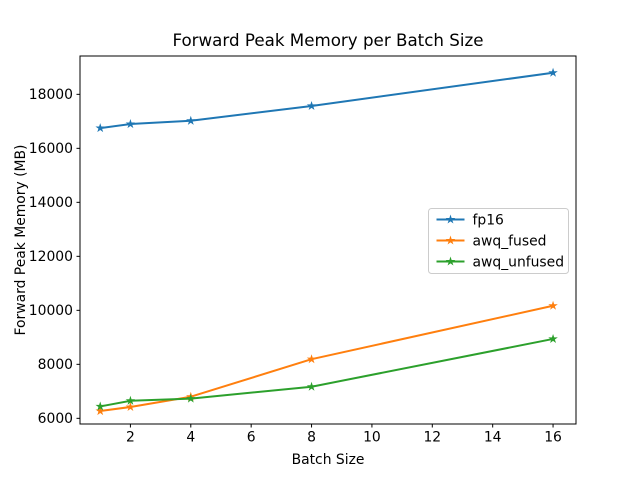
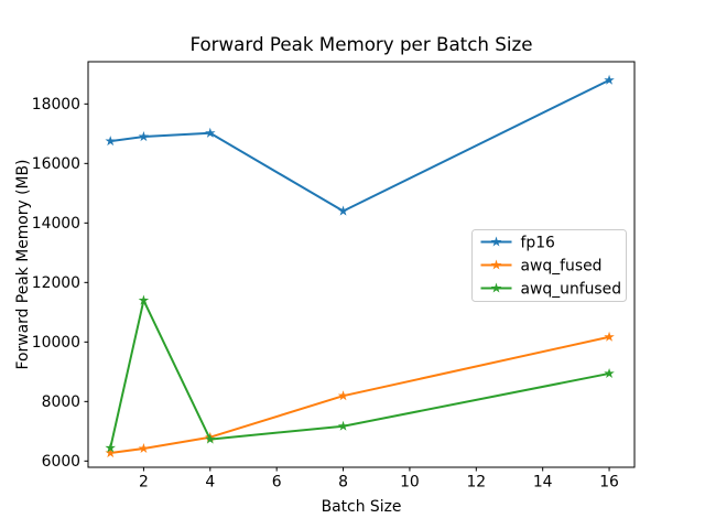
awq_unfused/2: 6600 -> 11400
fp16/8: 17600 -> 14400
